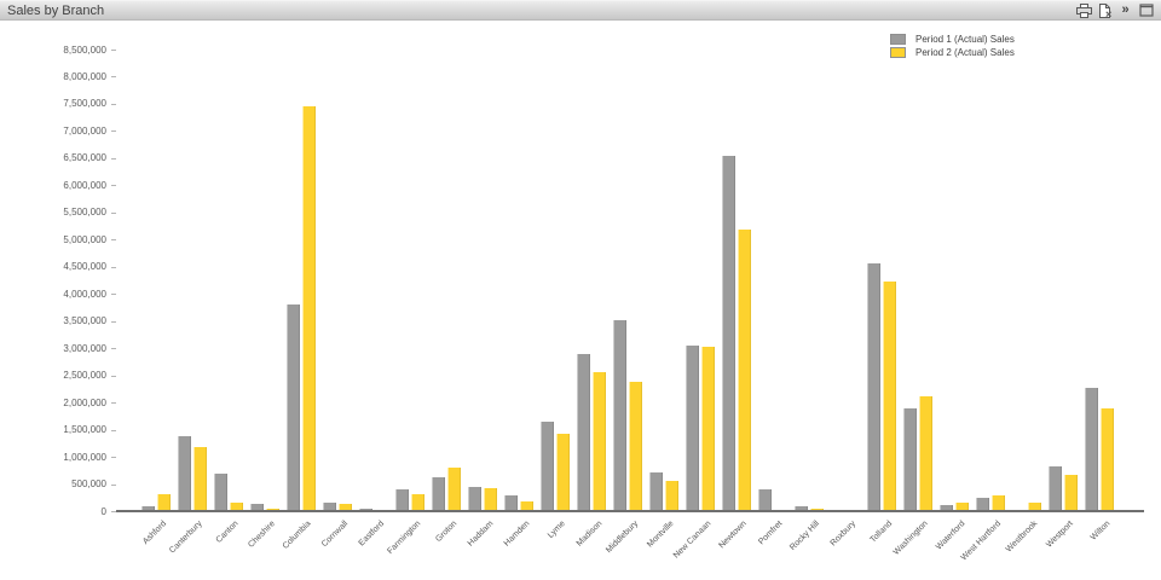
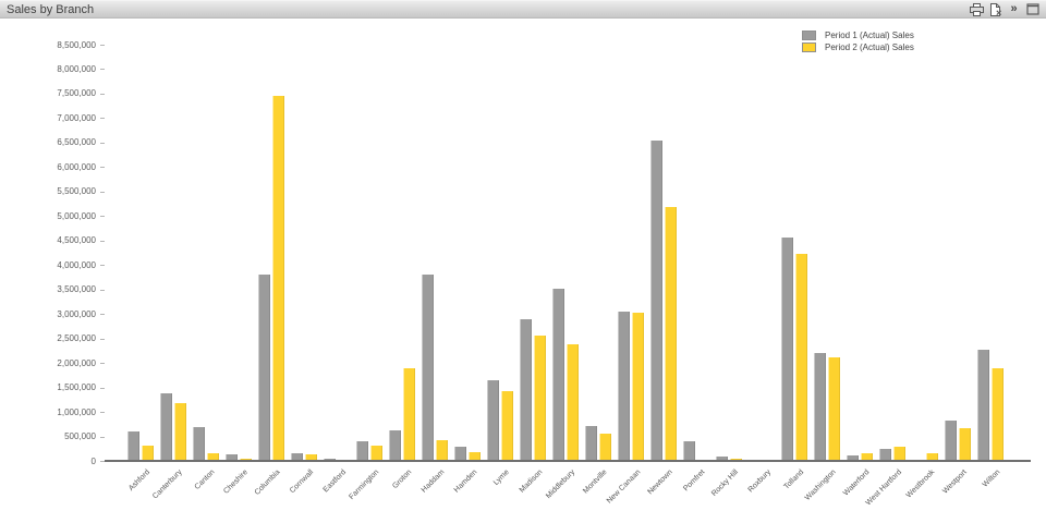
Period 1 (Actual) Sales/Ashford: 100000 -> 600000
Period 2 (Actual) Sales/Groton: 800000 -> 1900000
Period 1 (Actual) Sales/Haddam: 400000 -> 3800000
Period 1 (Actual) Sales/Washington: 1900000 -> 2200000
